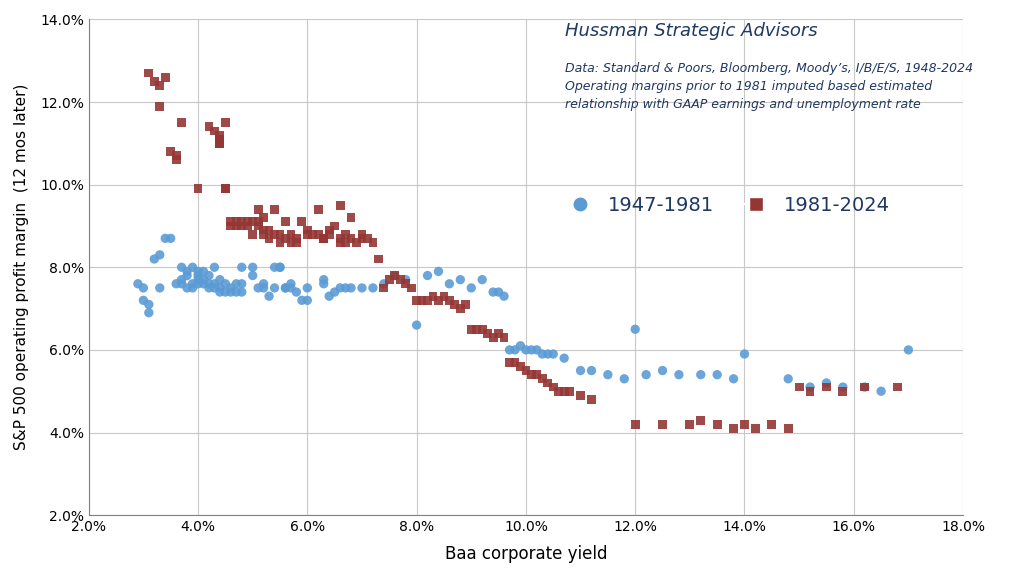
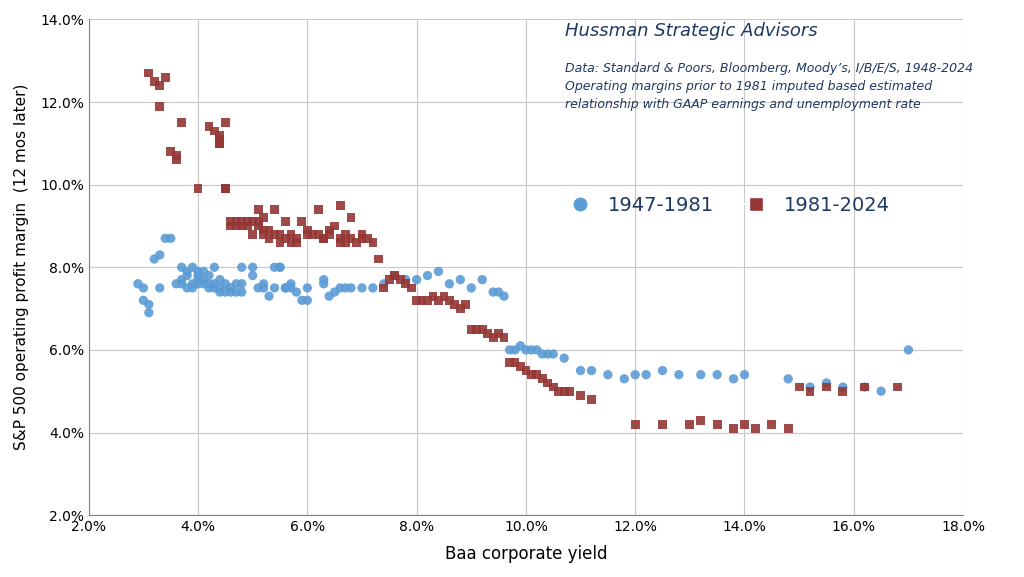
1947-1981/8.0%: 6.6% -> 7.7%
1947-1981/12.0%: 6.5% -> 5.4%
1947-1981/14.0%: 5.9% -> 5.4%
